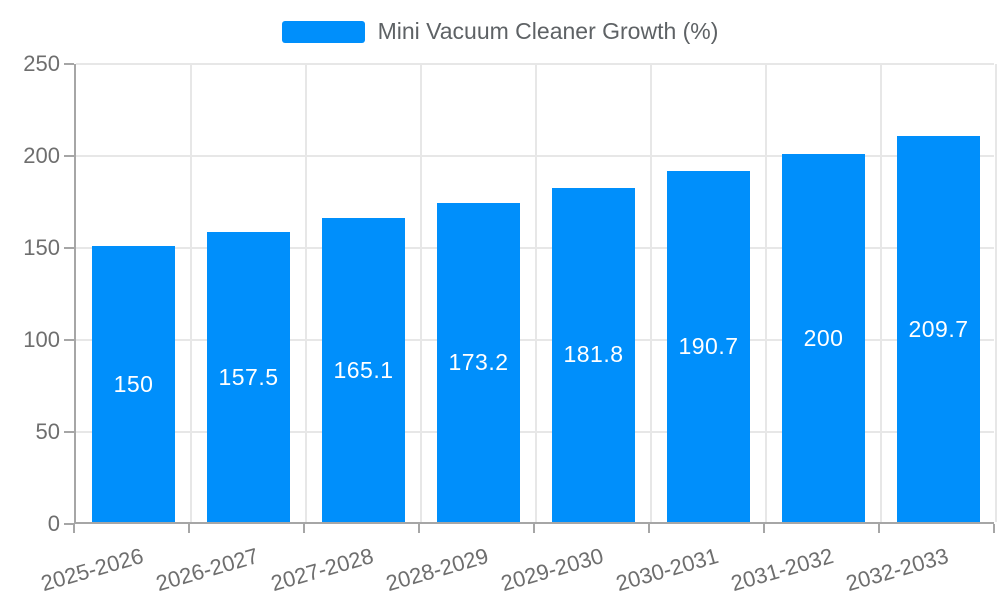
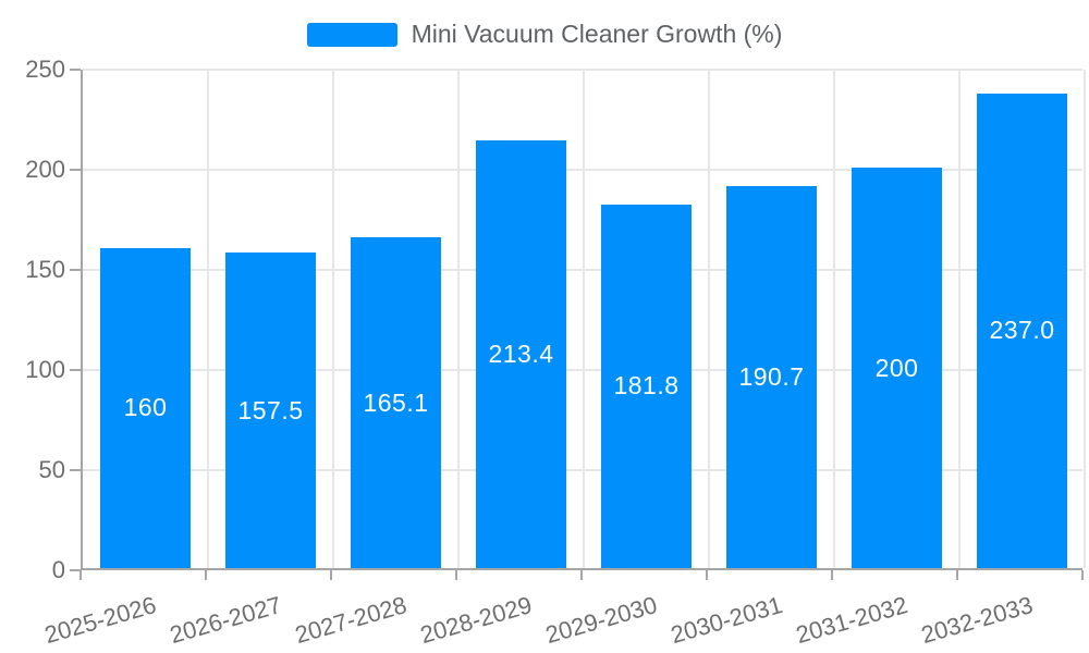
2025-2026: 150 -> 160
2028-2029: 173.2 -> 213.4
2032-2033: 209.7 -> 237.0
